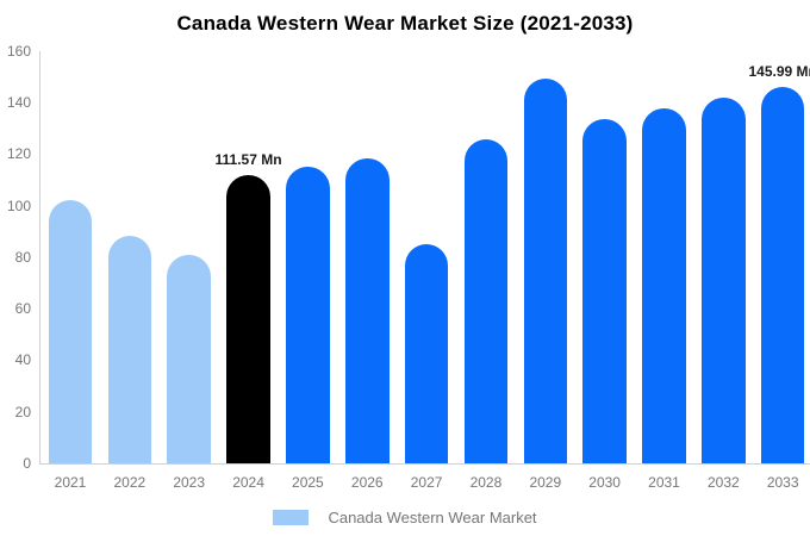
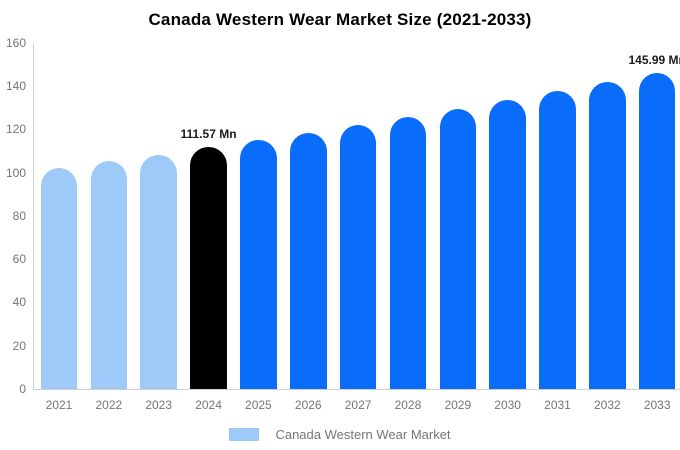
2022: 88 -> 105
2023: 81 -> 108
2027: 85 -> 122
2029: 149 -> 130
